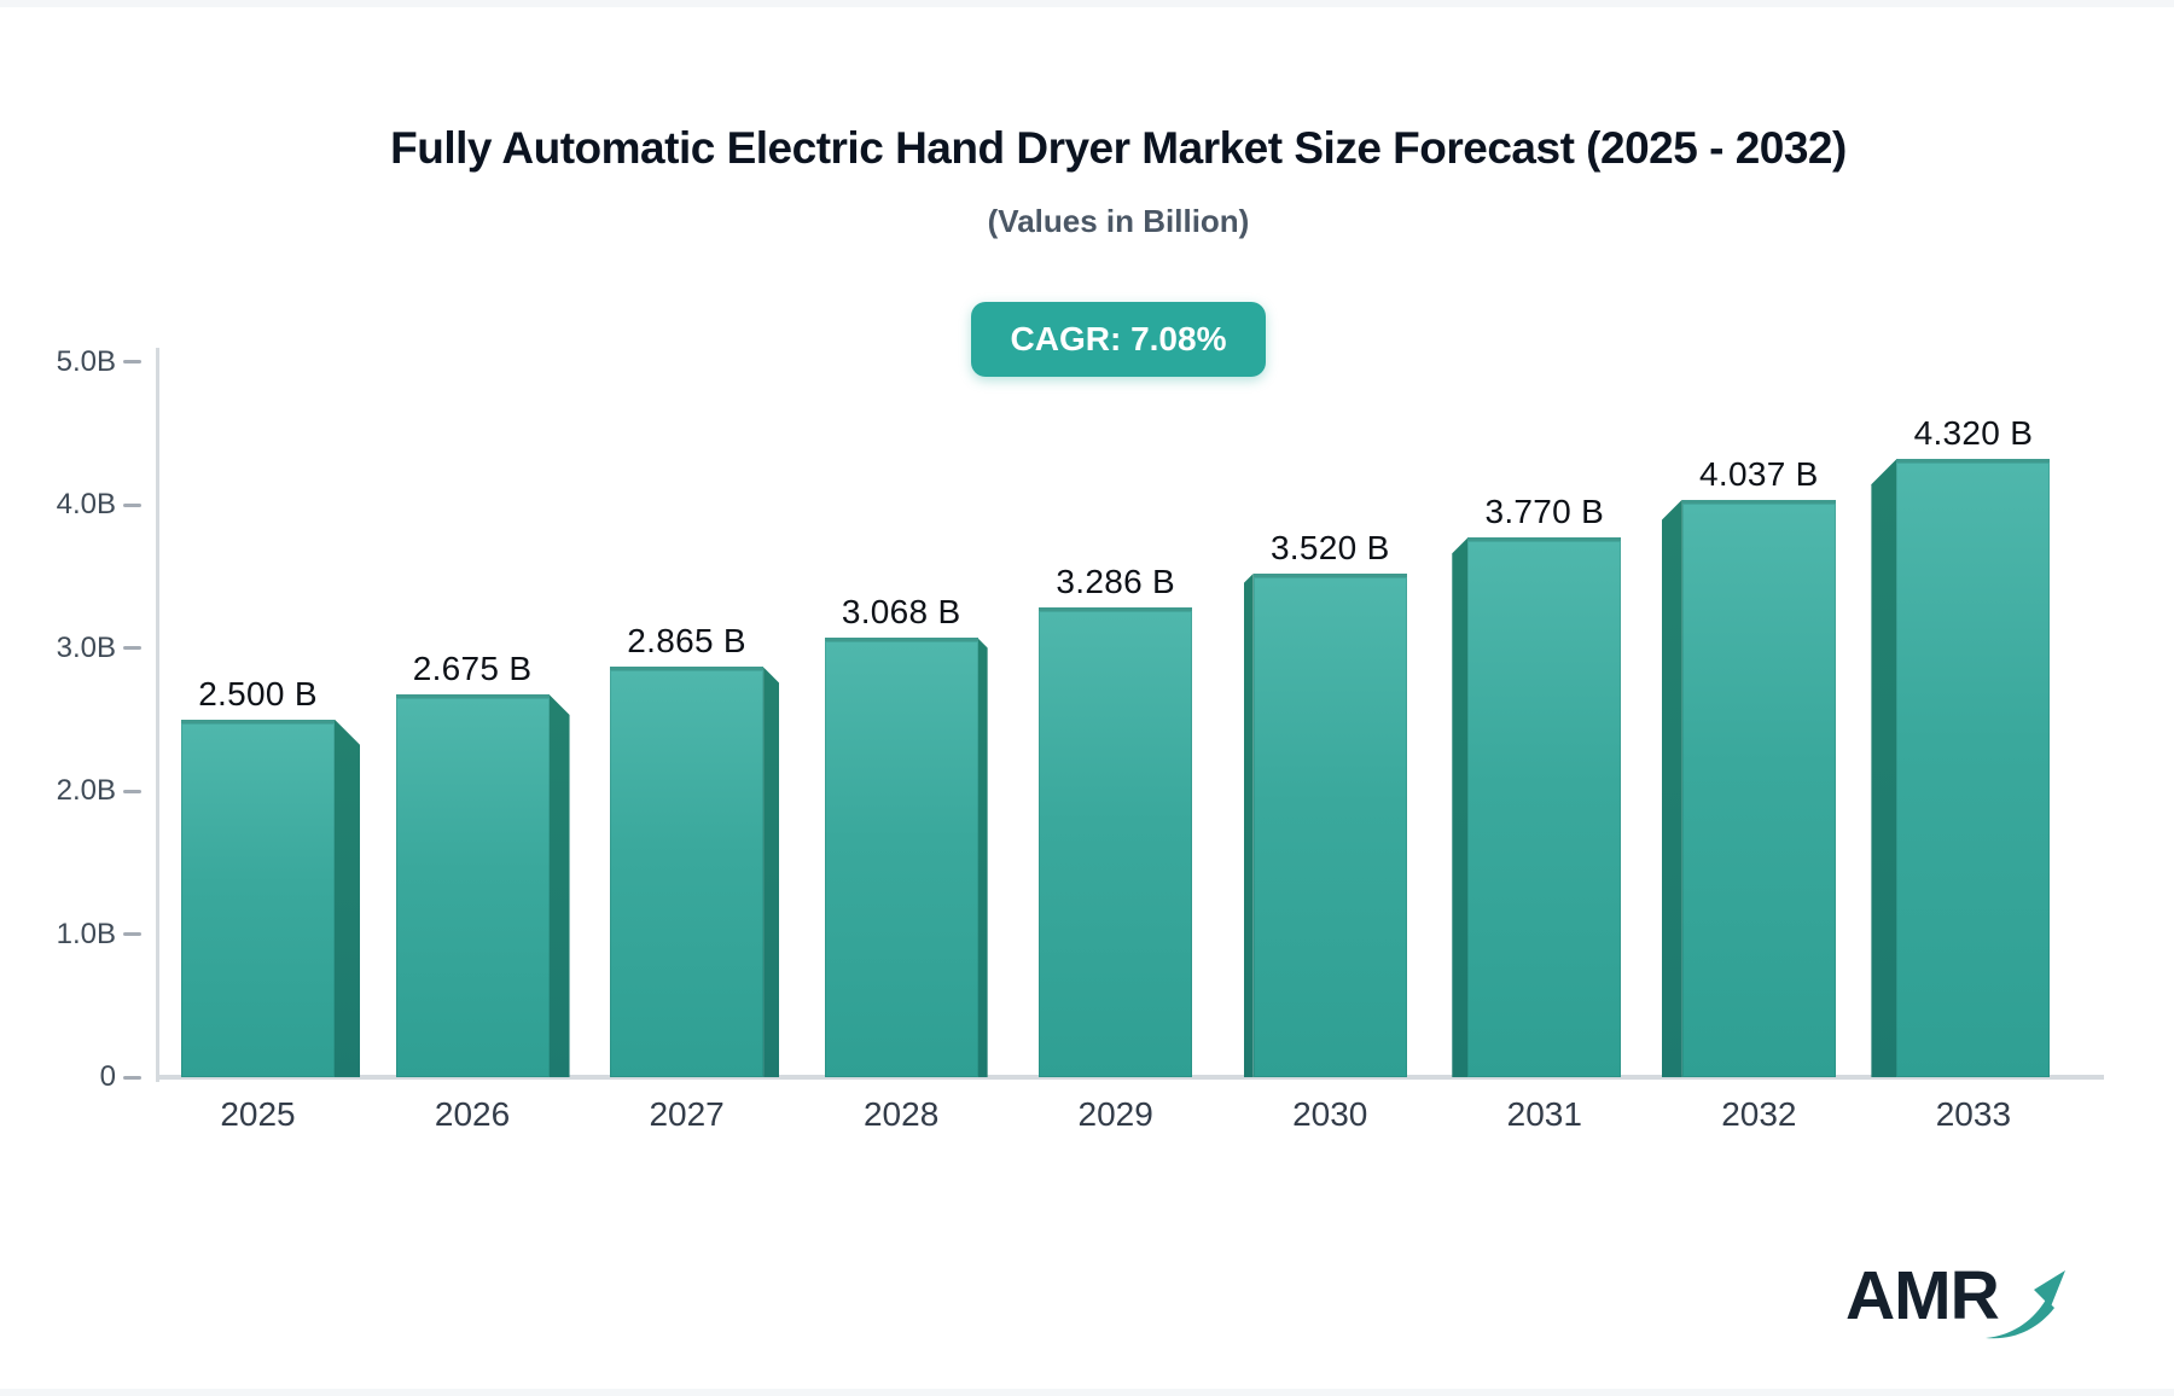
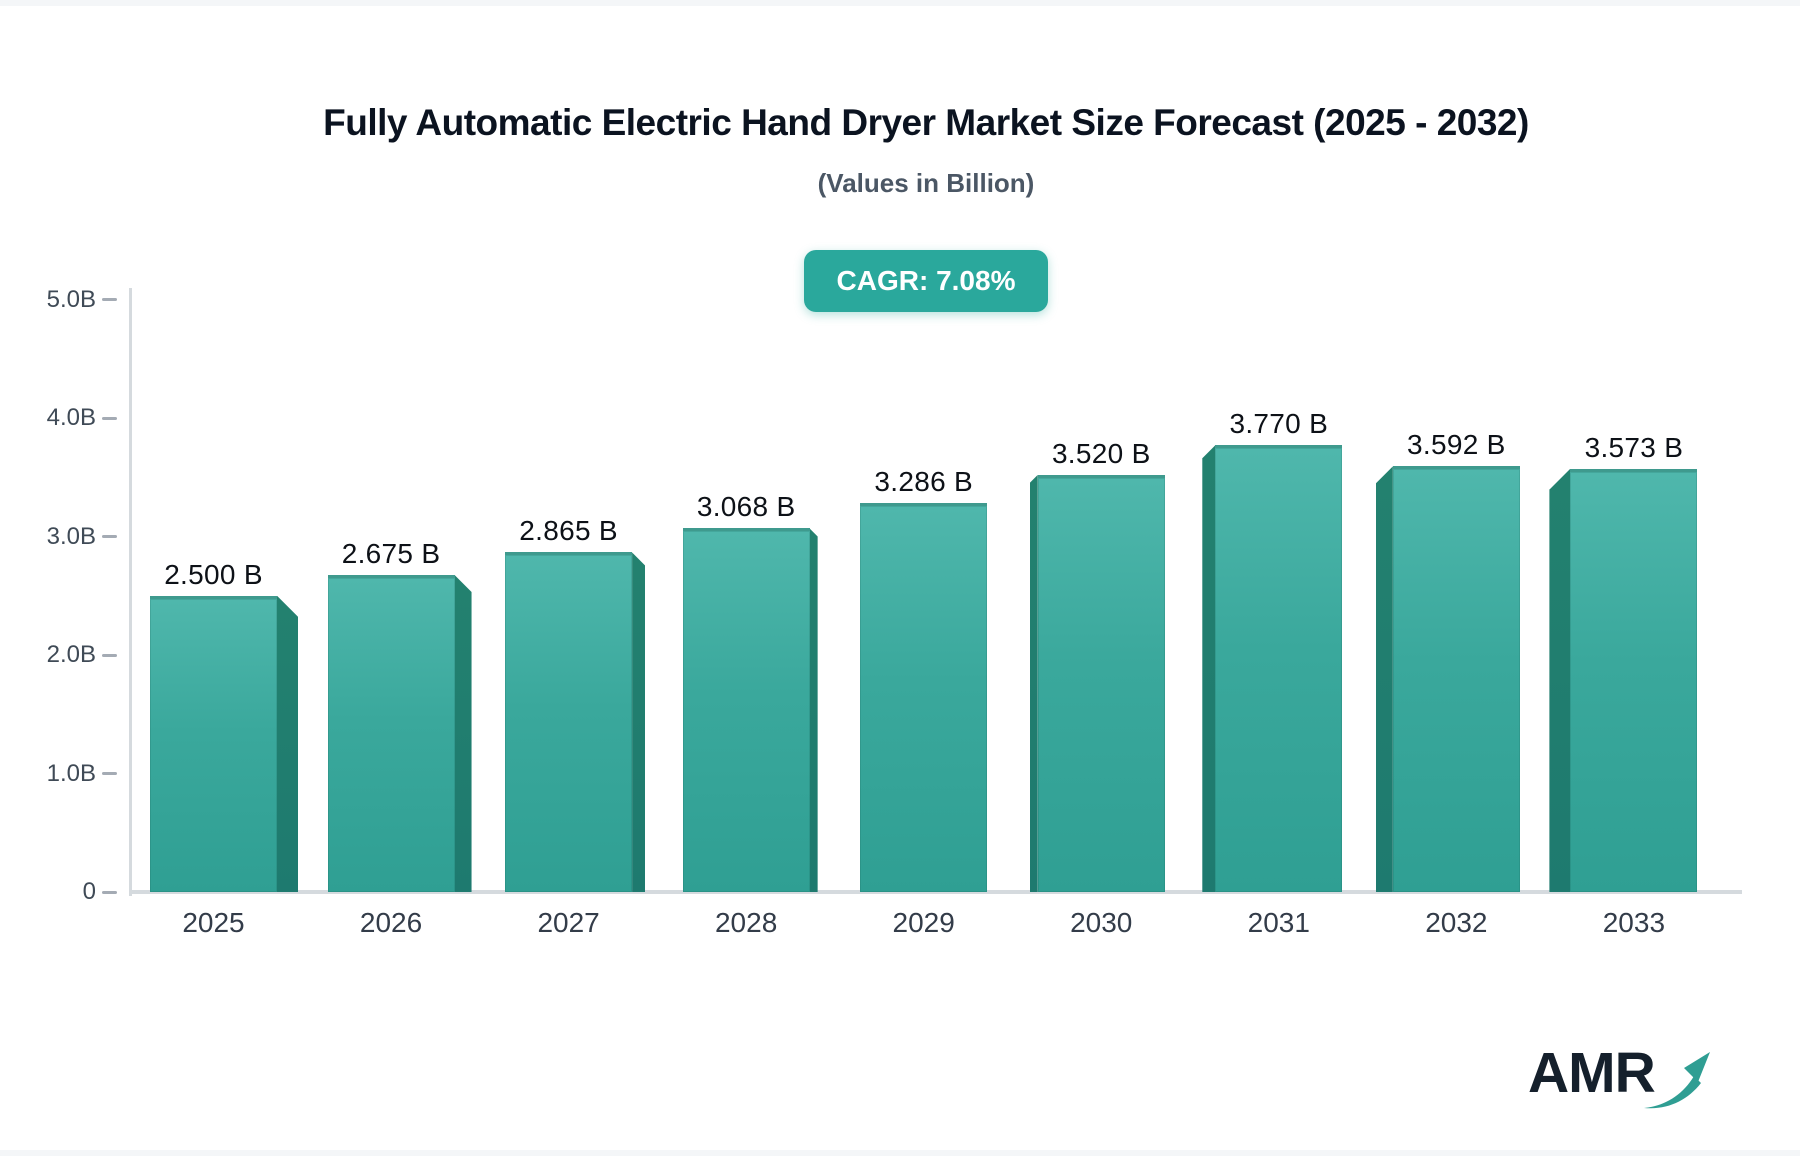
2032: 4.037 -> 3.592
2033: 4.320 -> 3.573
